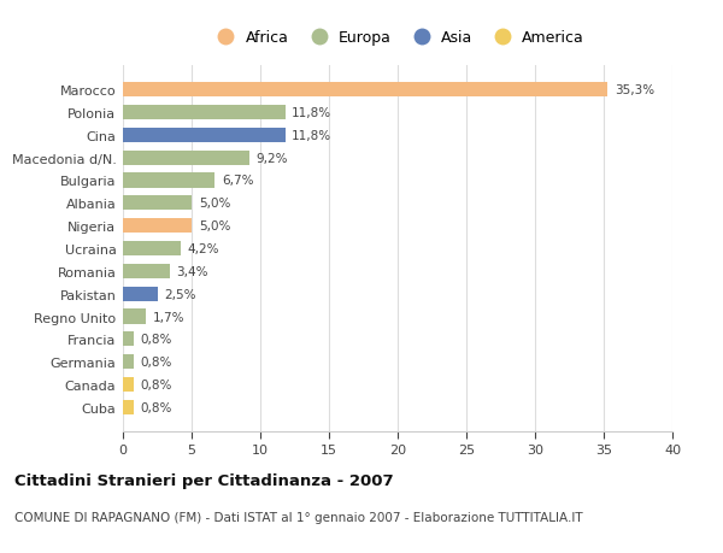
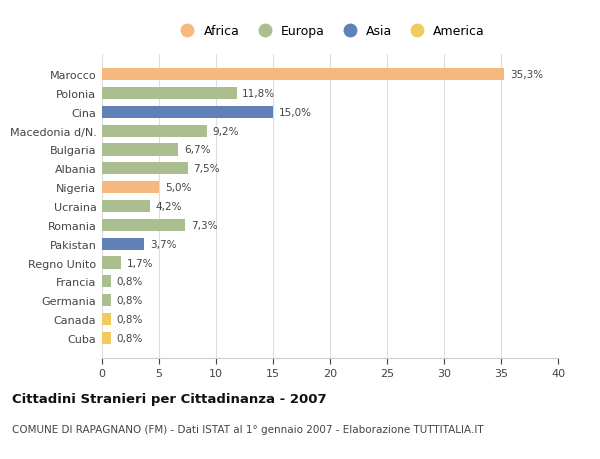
Cina: 11,8% -> 15,0%
Albania: 5,0% -> 7,5%
Romania: 3,4% -> 7,3%
Pakistan: 2,5% -> 3,7%
